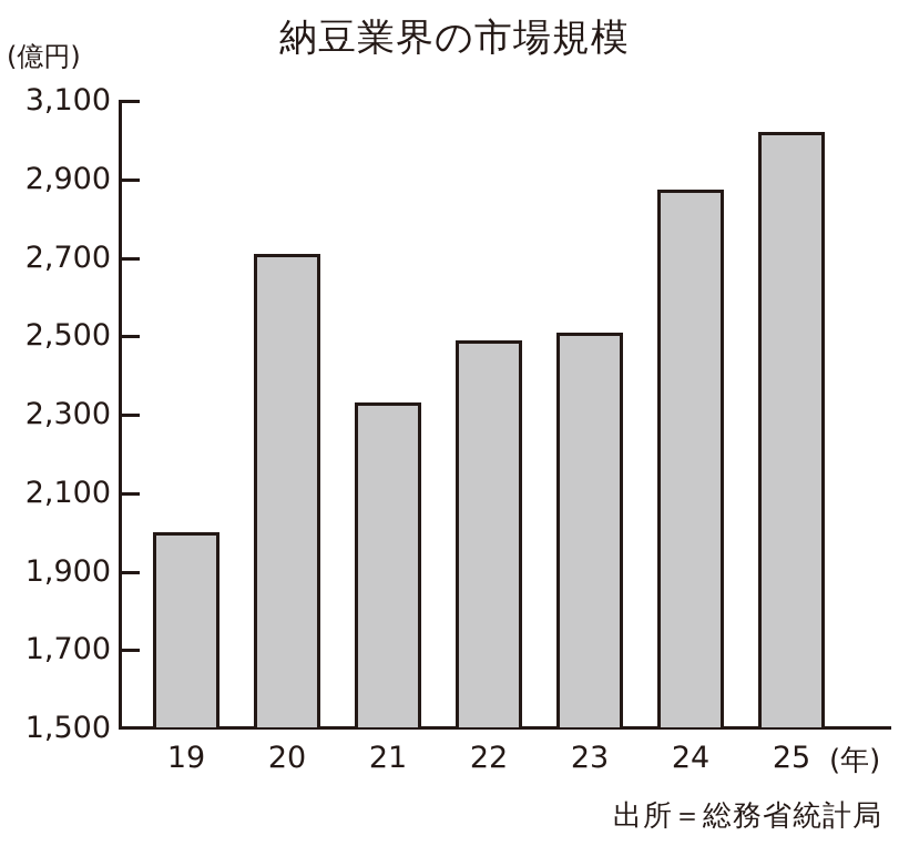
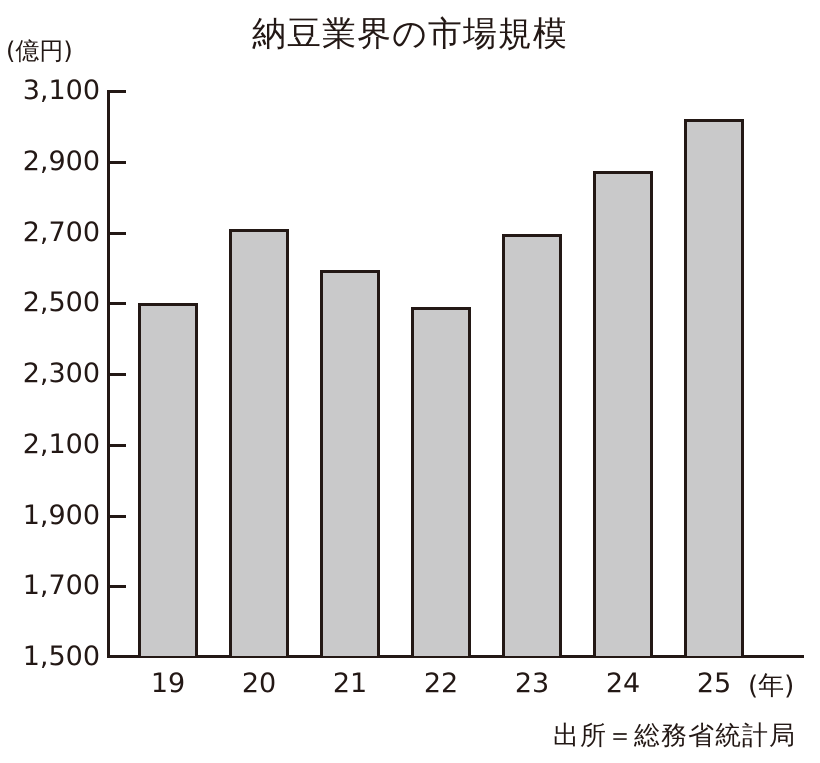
19: 2000 -> 2500
21: 2330 -> 2600
23: 2510 -> 2700
